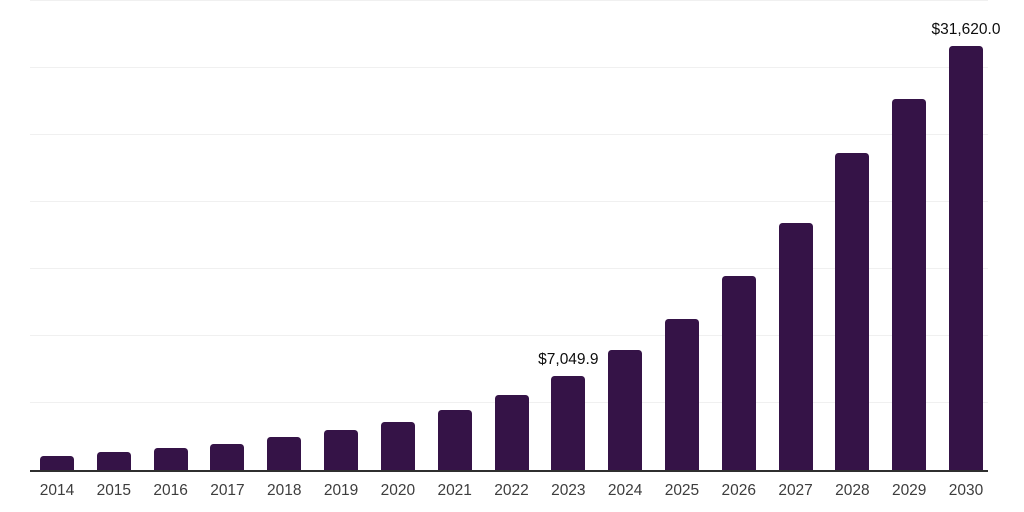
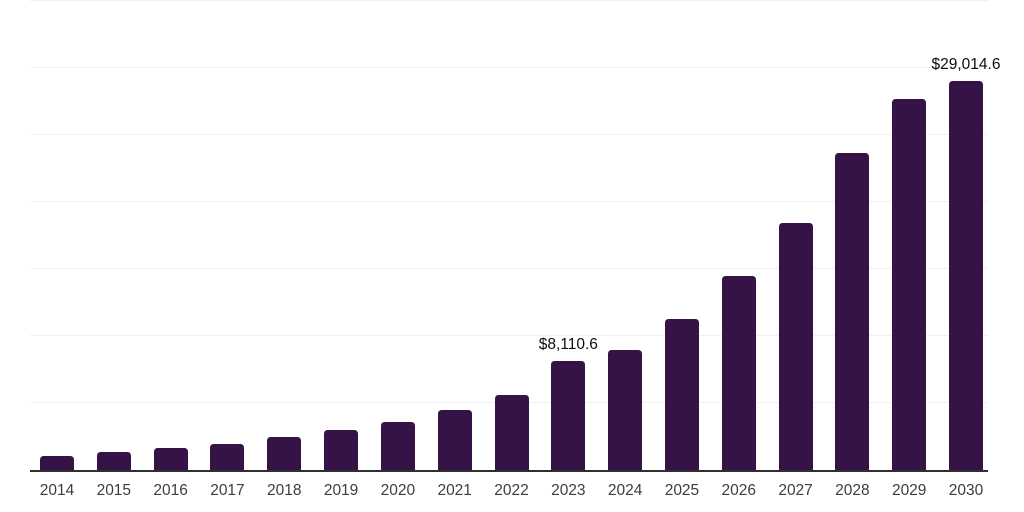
2023: $7,049.9 -> $8,110.6
2030: $31,620.0 -> $29,014.6
